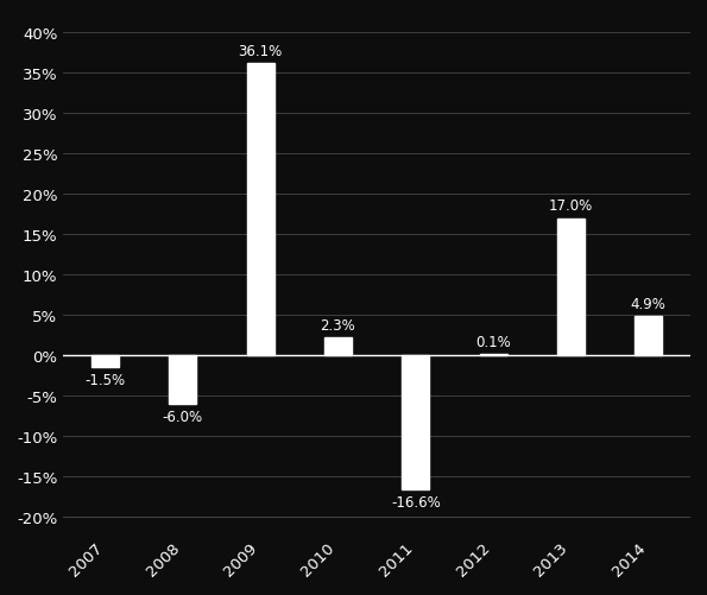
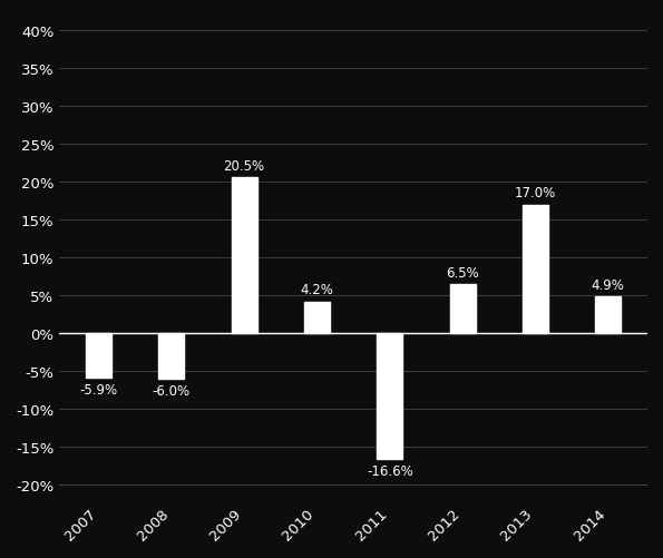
2007: -1.5% -> -5.9%
2009: 36.1% -> 20.5%
2010: 2.3% -> 4.2%
2012: 0.1% -> 6.5%
